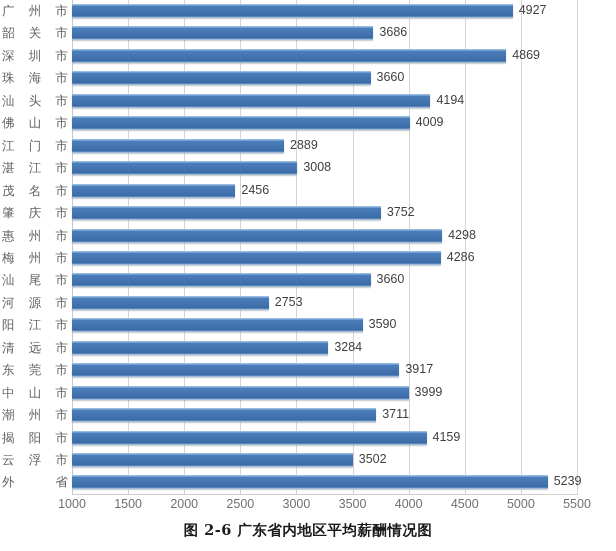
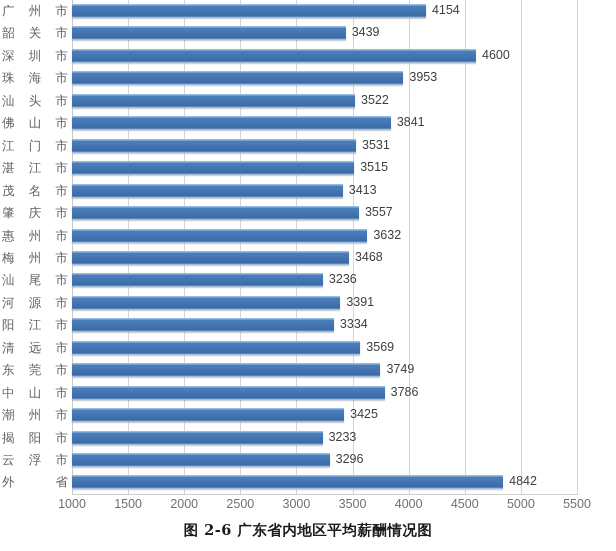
广州市: 4927 -> 4154
韶关市: 3686 -> 3439
深圳市: 4869 -> 4600
珠海市: 3660 -> 3953
汕头市: 4194 -> 3522
佛山市: 4009 -> 3841
江门市: 2889 -> 3531
湛江市: 3008 -> 3515
茂名市: 2456 -> 3413
肇庆市: 3752 -> 3557
惠州市: 4298 -> 3632
梅州市: 4286 -> 3468
汕尾市: 3660 -> 3236
河源市: 2753 -> 3391
阳江市: 3590 -> 3334
清远市: 3284 -> 3569
东莞市: 3917 -> 3749
中山市: 3999 -> 3786
潮州市: 3711 -> 3425
揭阳市: 4159 -> 3233
云浮市: 3502 -> 3296
外 省: 5239 -> 4842
